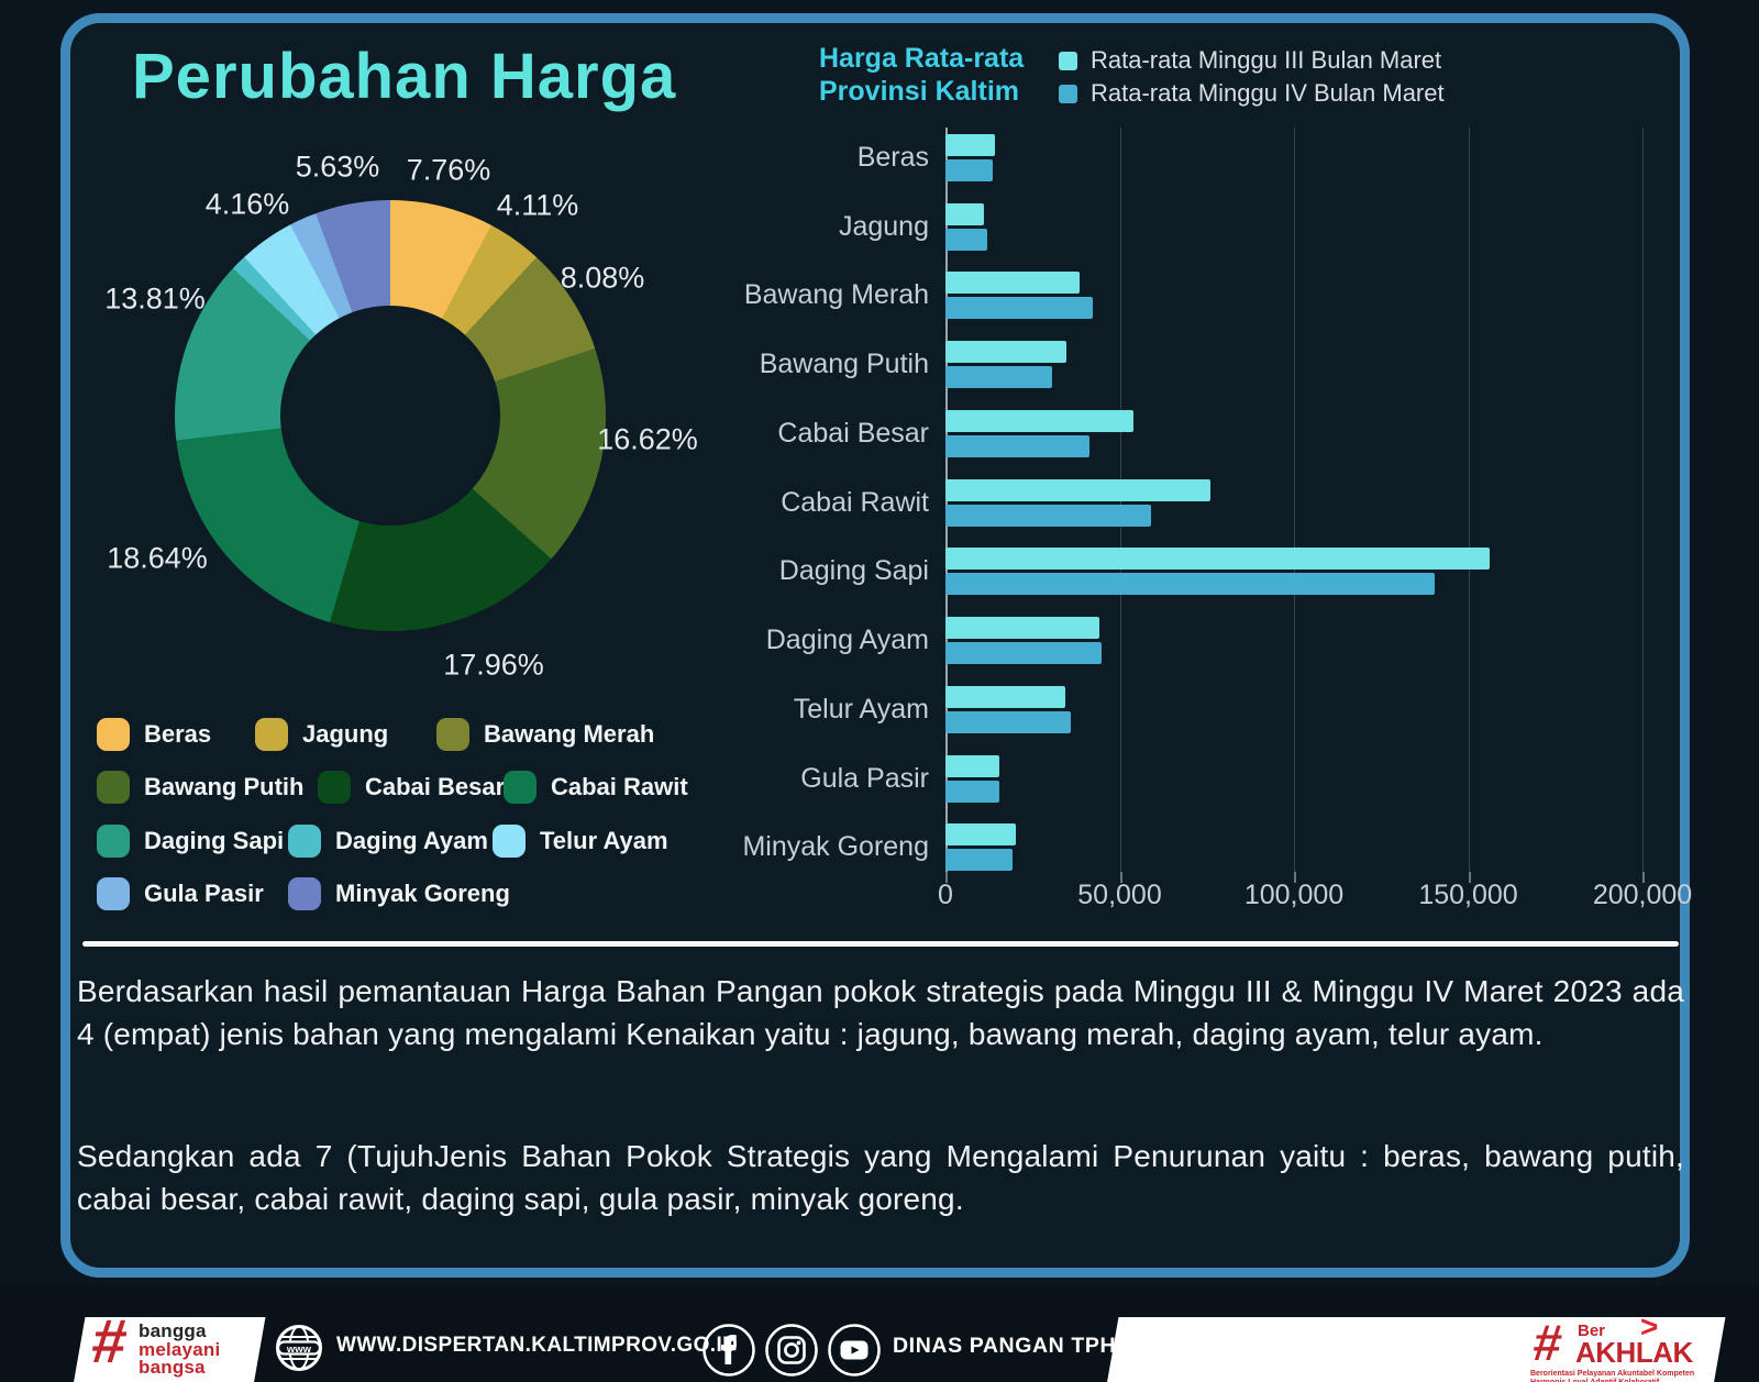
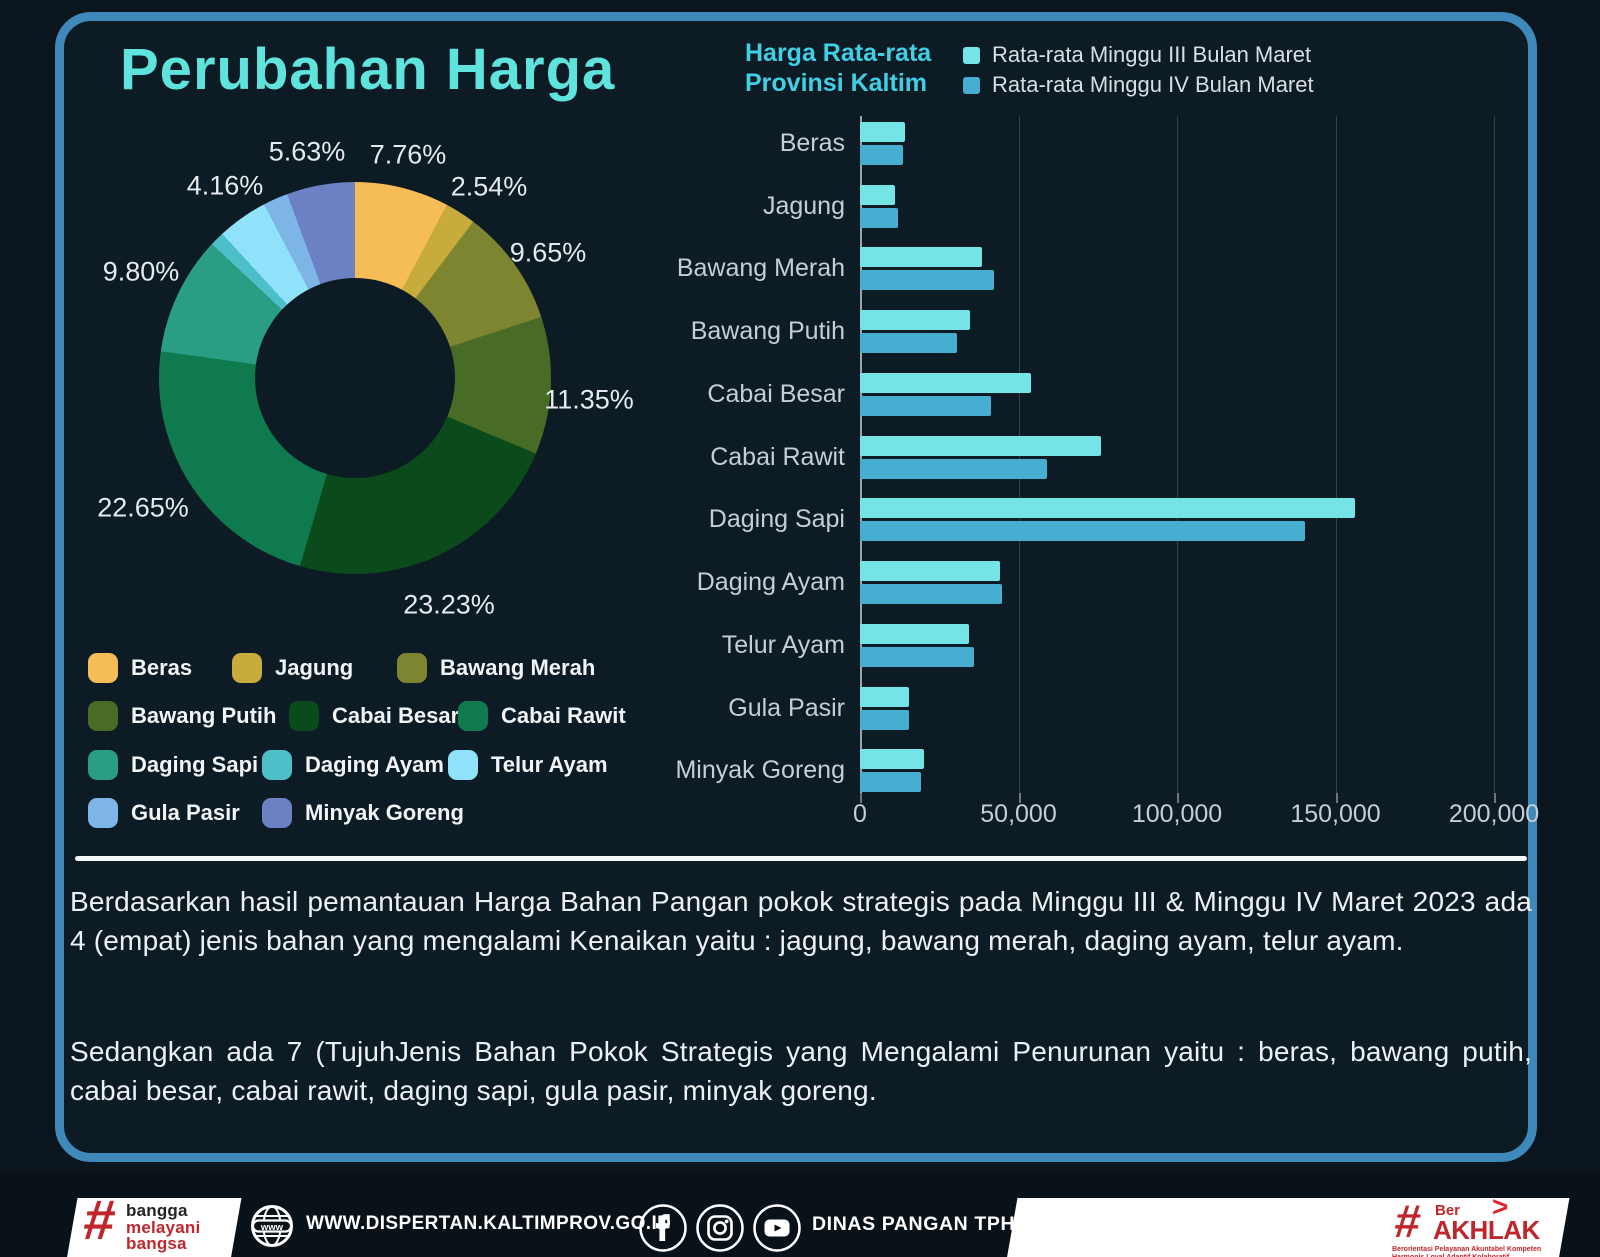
Perubahan Harga/Jagung: 4.11% -> 2.54%
Perubahan Harga/Bawang Merah: 8.08% -> 9.65%
Perubahan Harga/Bawang Putih: 16.62% -> 11.35%
Perubahan Harga/Cabai Besar: 17.96% -> 23.23%
Perubahan Harga/Cabai Rawit: 18.64% -> 22.65%
Perubahan Harga/Daging Sapi: 13.81% -> 9.80%
